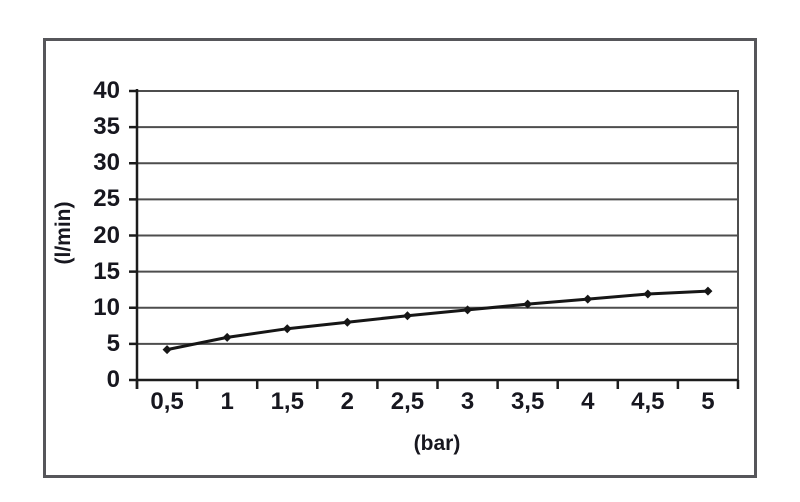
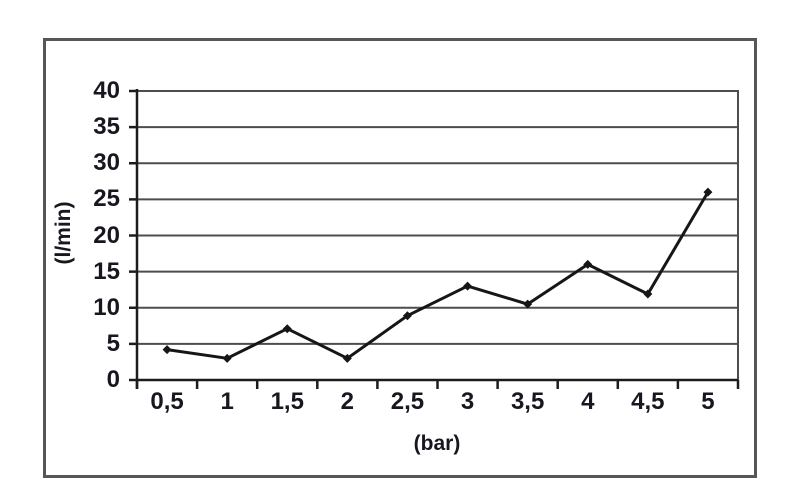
1: 6 -> 3
2: 8 -> 3
3: 10 -> 13
4: 11 -> 16
5: 12 -> 26
